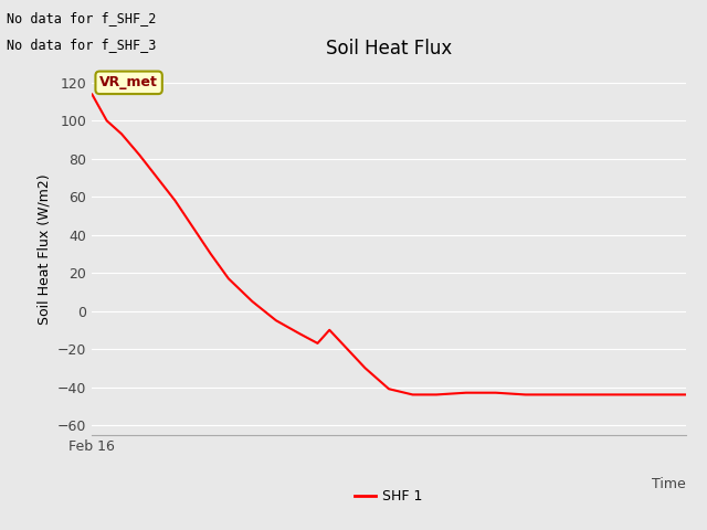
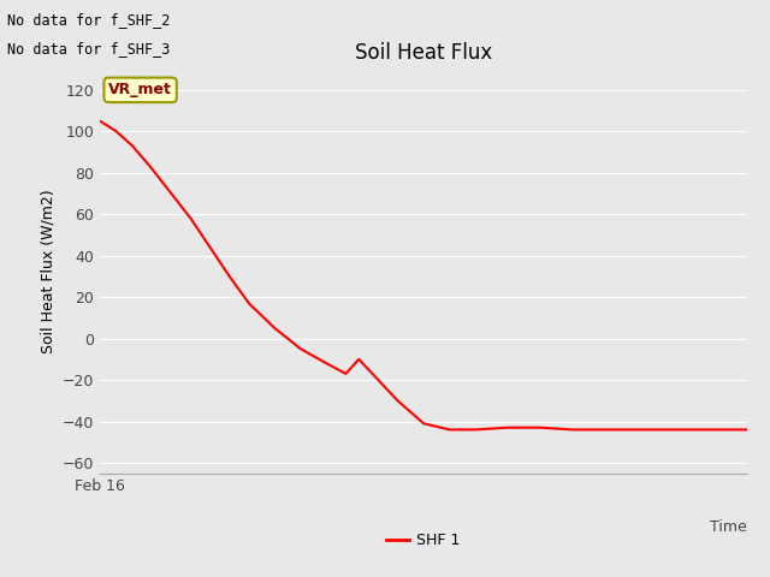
Feb 16: 114 -> 105
